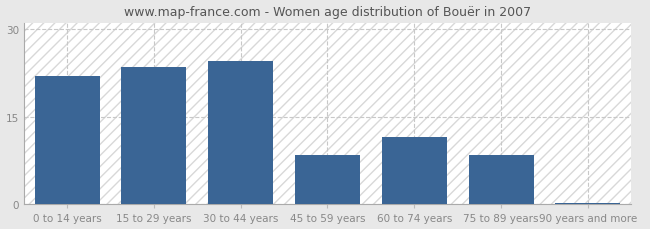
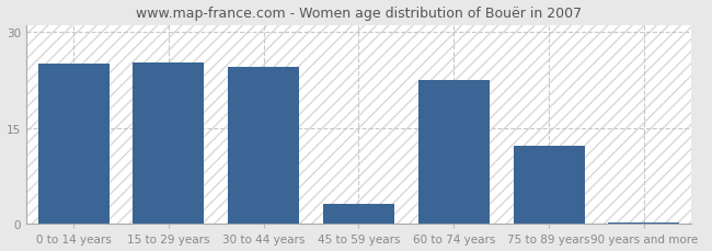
0 to 14 years: 22.0 -> 25.0
15 to 29 years: 23.5 -> 25.2
45 to 59 years: 8.5 -> 3.2
60 to 74 years: 11.5 -> 22.4
75 to 89 years: 8.5 -> 12.2
